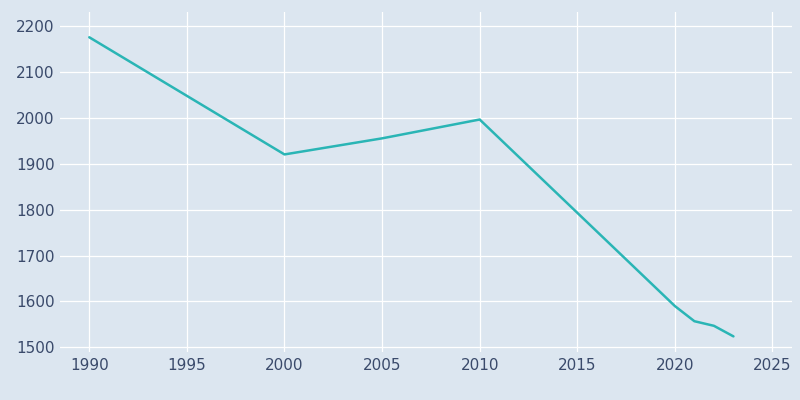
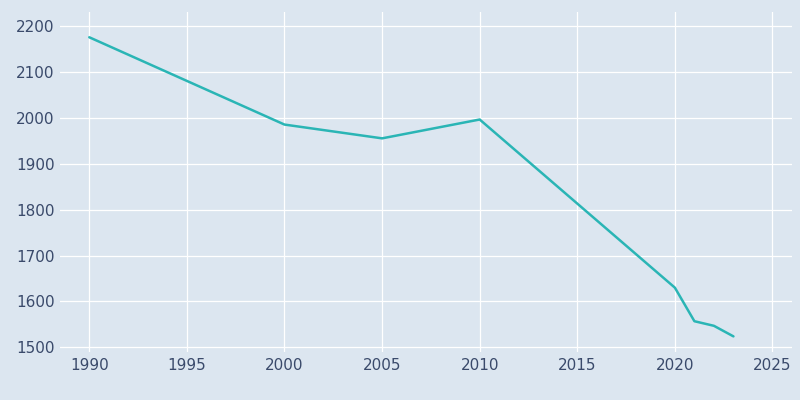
2000: 1920 -> 1985
2020: 1590 -> 1630
